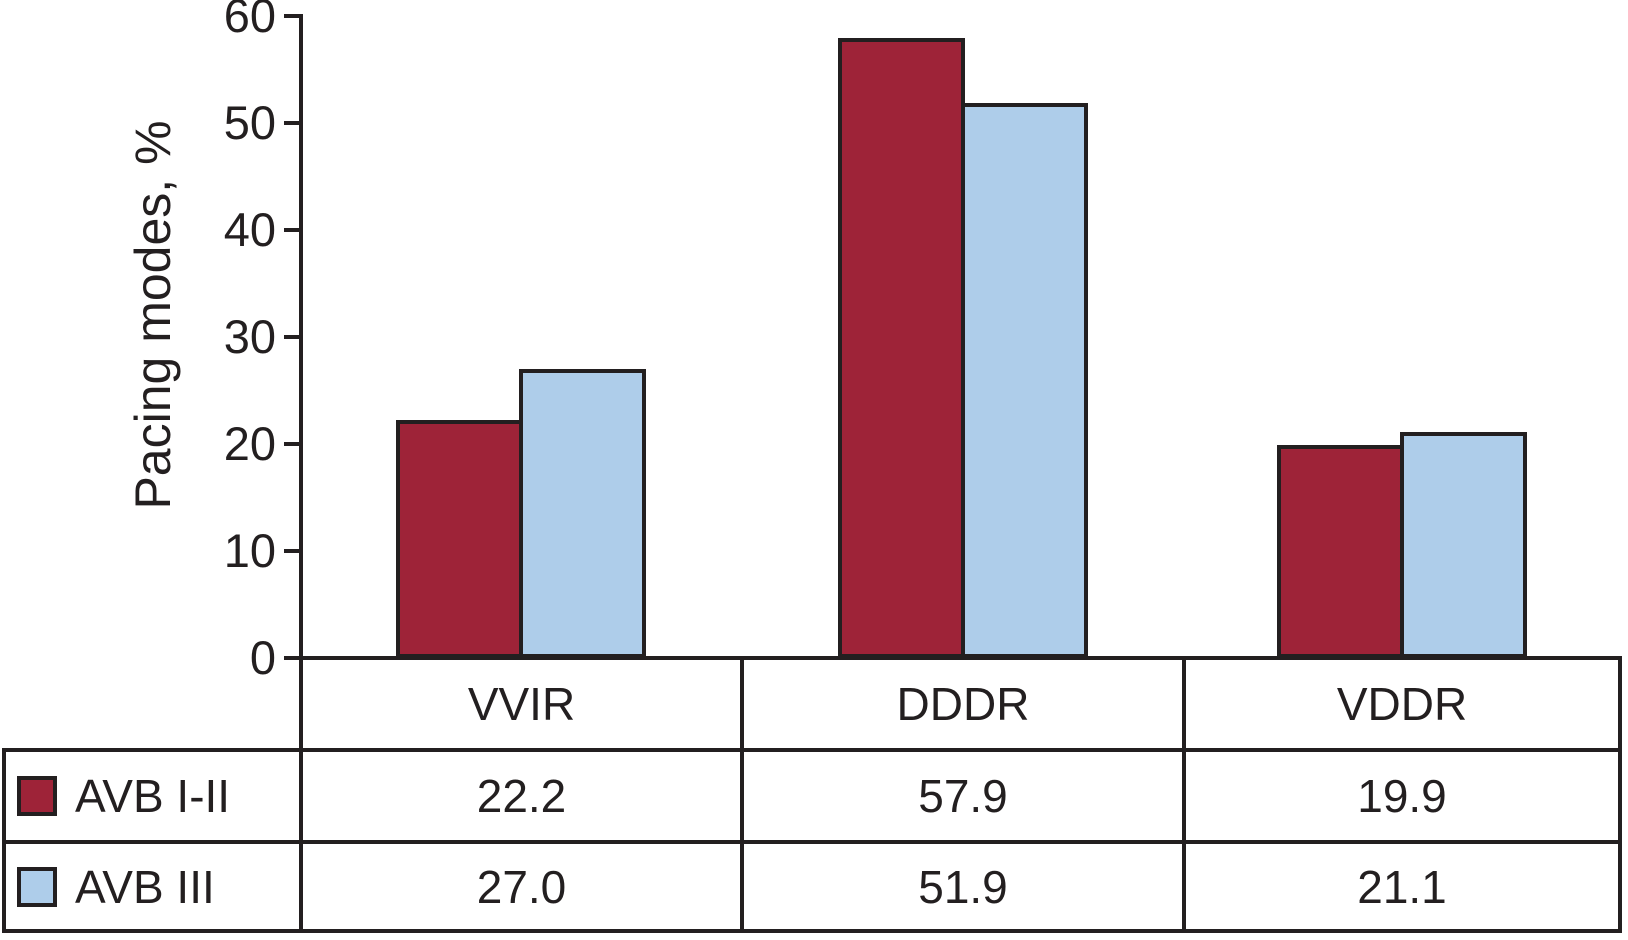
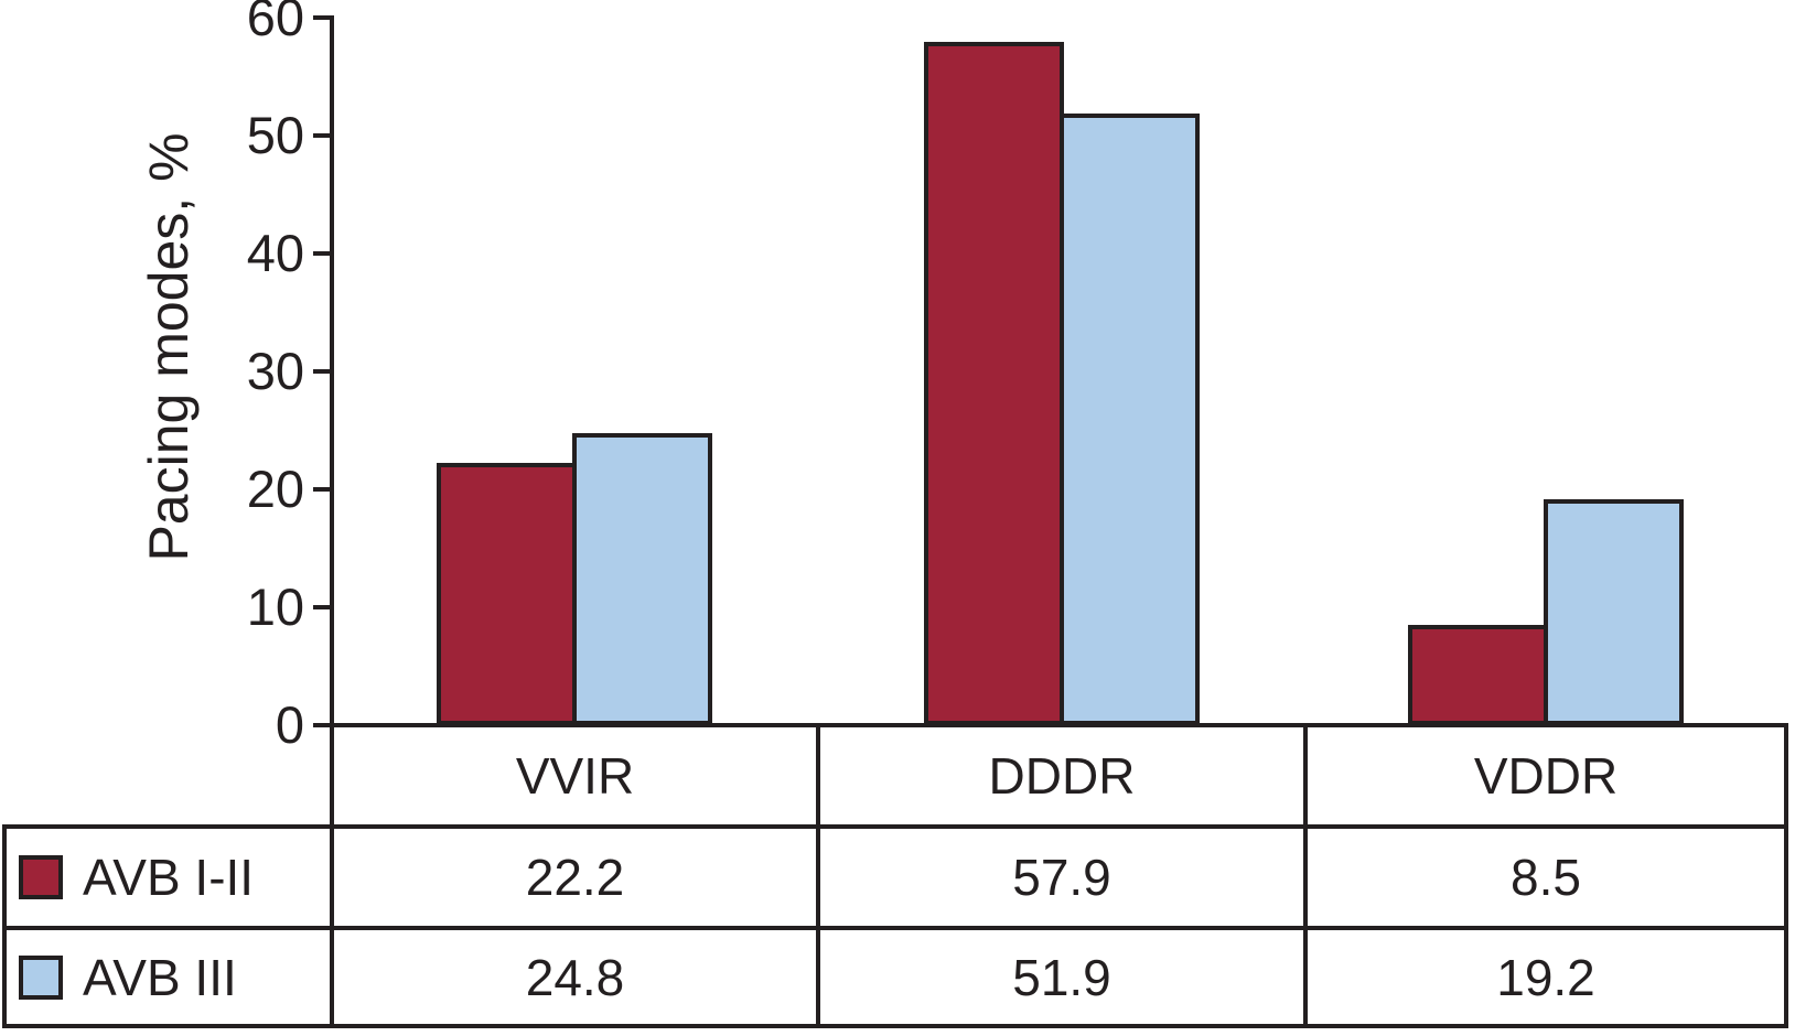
AVB III/VVIR: 27.0 -> 24.8
AVB I-II/VDDR: 19.9 -> 8.5
AVB III/VDDR: 21.1 -> 19.2
